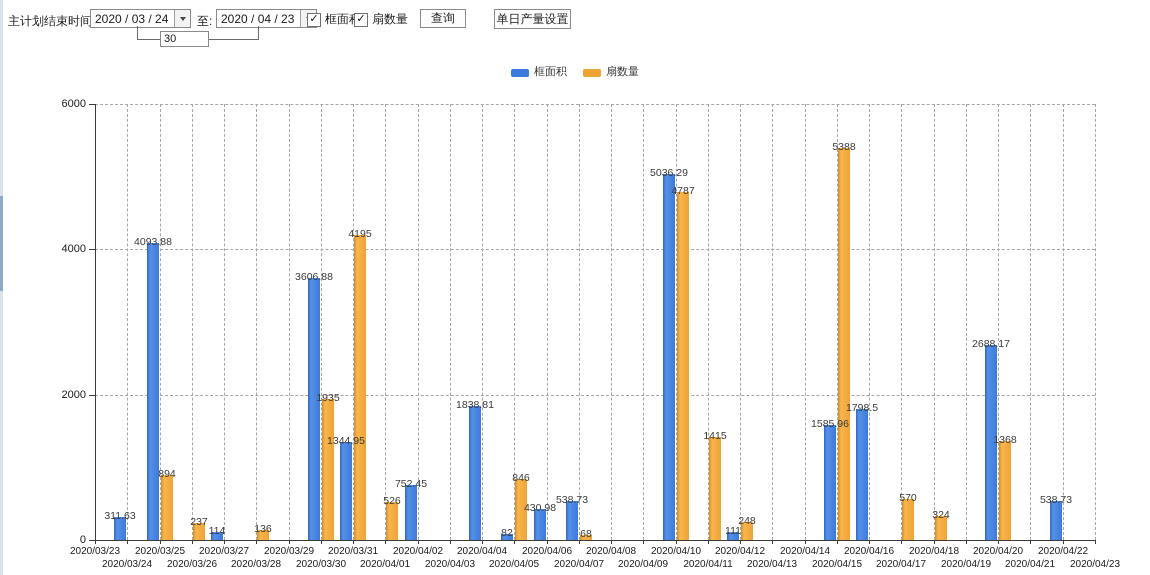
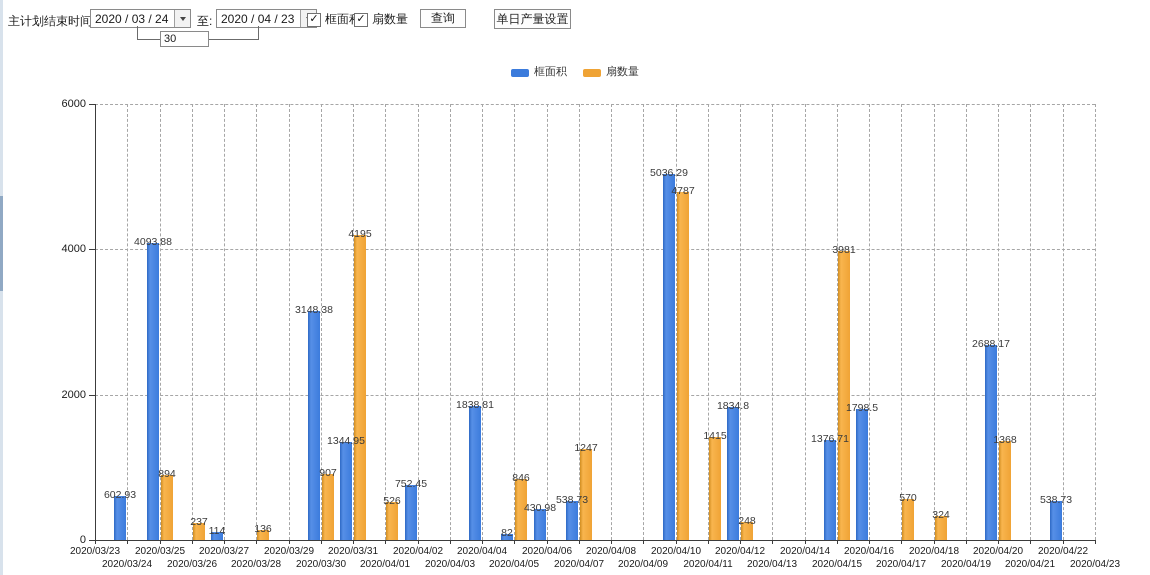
框面积/2020/03/24: 311.63 -> 602.93
框面积/2020/03/30: 3606.88 -> 3148.38
扇数量/2020/03/30: 1935 -> 907
扇数量/2020/04/07: 68 -> 1247
框面积/2020/04/12: 111 -> 1834.8
框面积/2020/04/15: 1585.96 -> 1376.71
扇数量/2020/04/15: 5388 -> 3981
